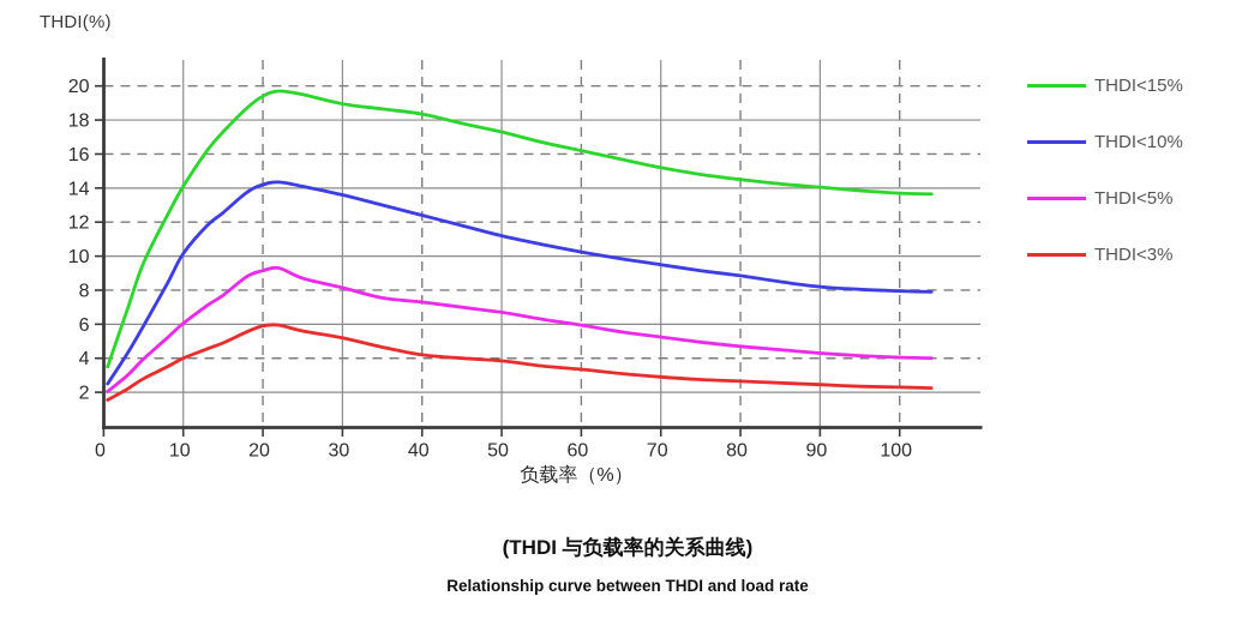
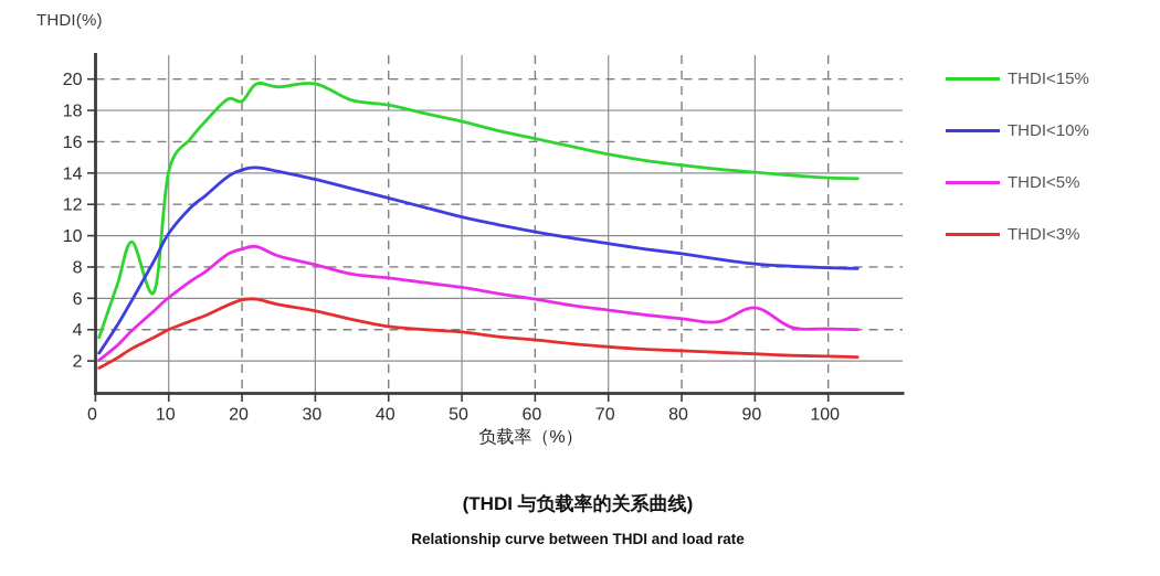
THDI<15%/8: 12.4 -> 6.4
THDI<15%/20: 19.4 -> 18.6
THDI<15%/30: 18.9 -> 19.7
THDI<5%/90: 4.3 -> 5.4
